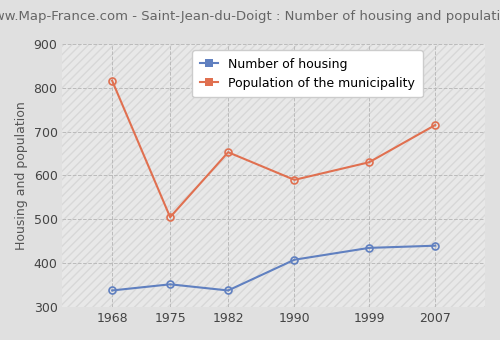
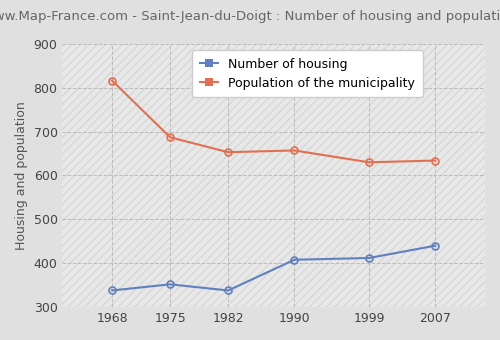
Population of the municipality/1975: 505 -> 687
Population of the municipality/1990: 590 -> 657
Number of housing/1999: 435 -> 412
Population of the municipality/2007: 715 -> 634
